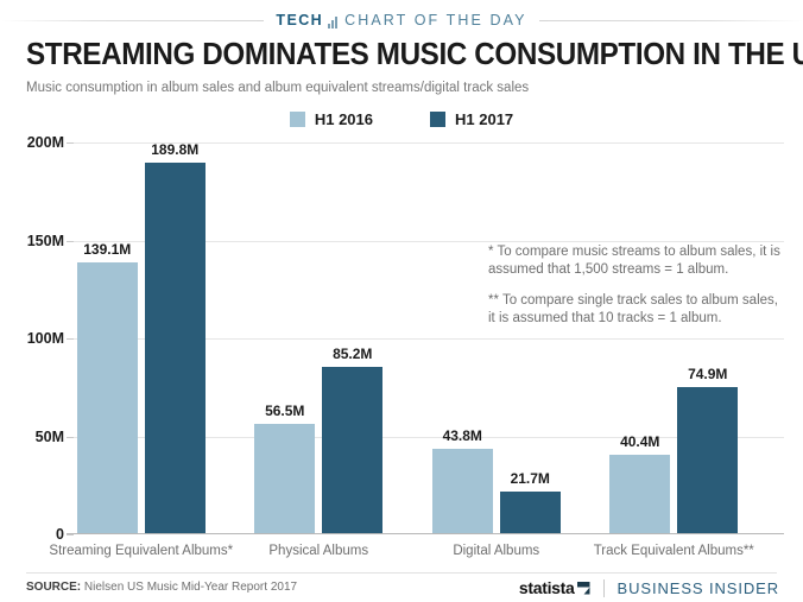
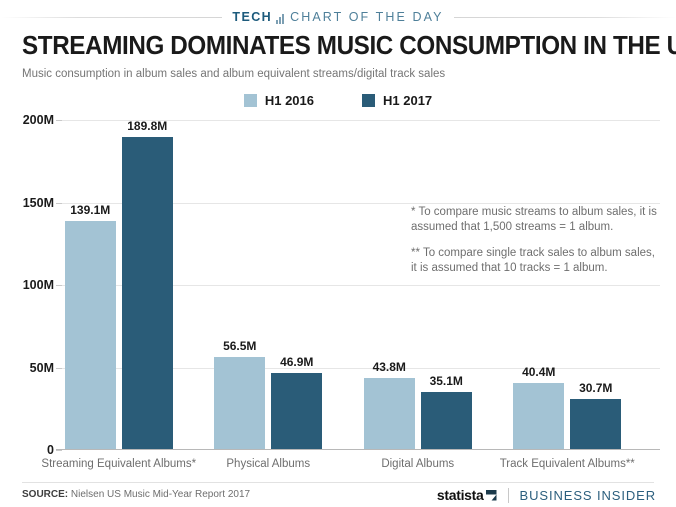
H1 2017/Physical Albums: 85.2M -> 46.9M
H1 2017/Digital Albums: 21.7M -> 35.1M
H1 2017/Track Equivalent Albums**: 74.9M -> 30.7M
